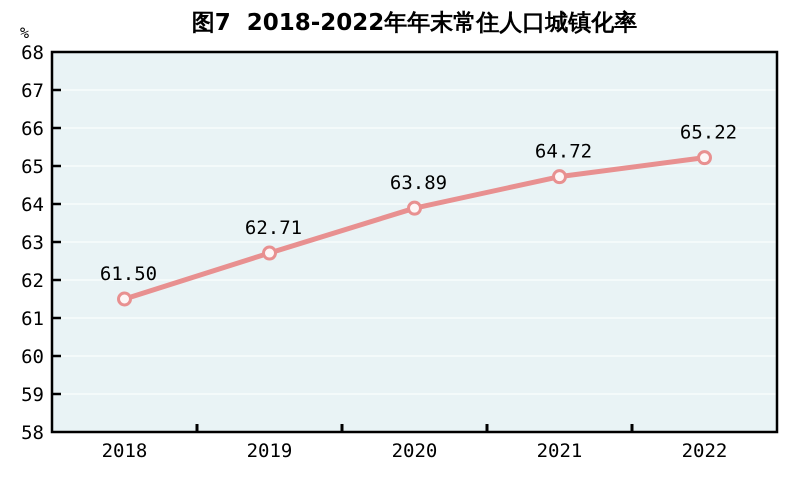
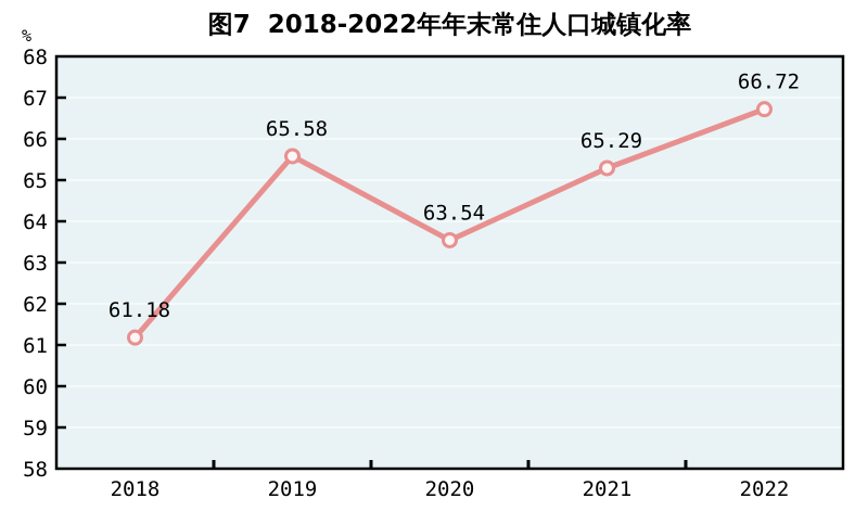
2018: 61.50 -> 61.18
2019: 62.71 -> 65.58
2020: 63.89 -> 63.54
2021: 64.72 -> 65.29
2022: 65.22 -> 66.72
